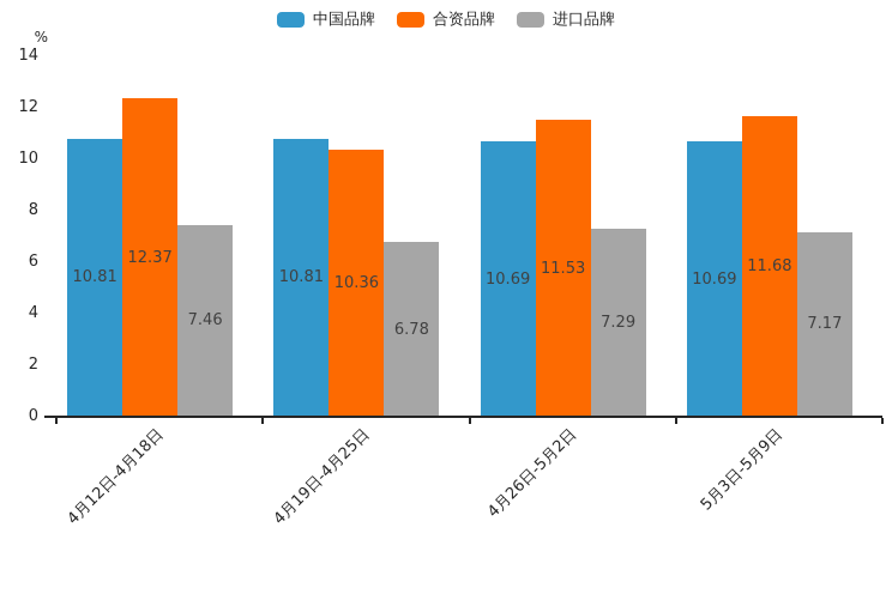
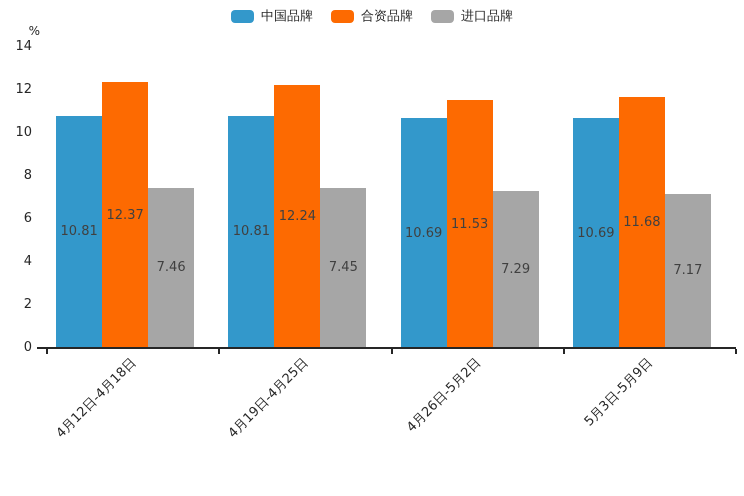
合资品牌/4月19日-4月25日: 10.36 -> 12.24
进口品牌/4月19日-4月25日: 6.78 -> 7.45
